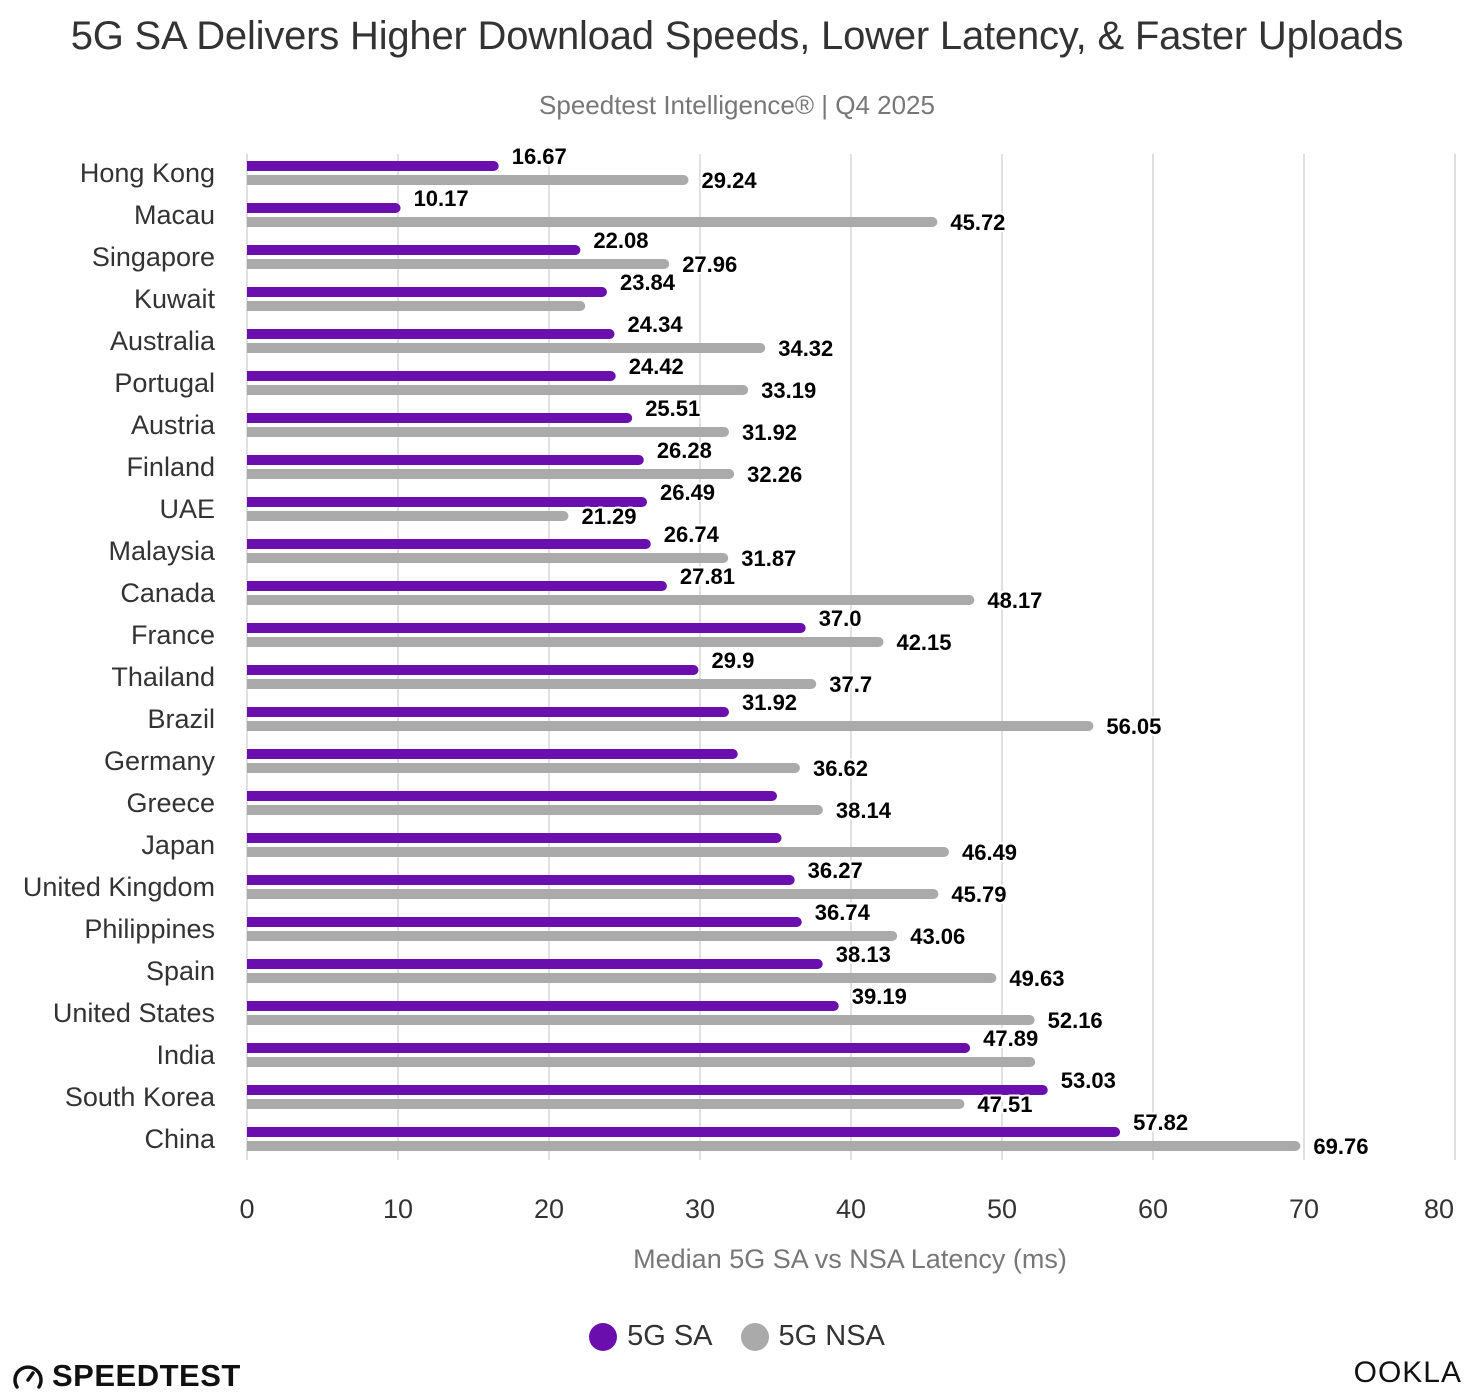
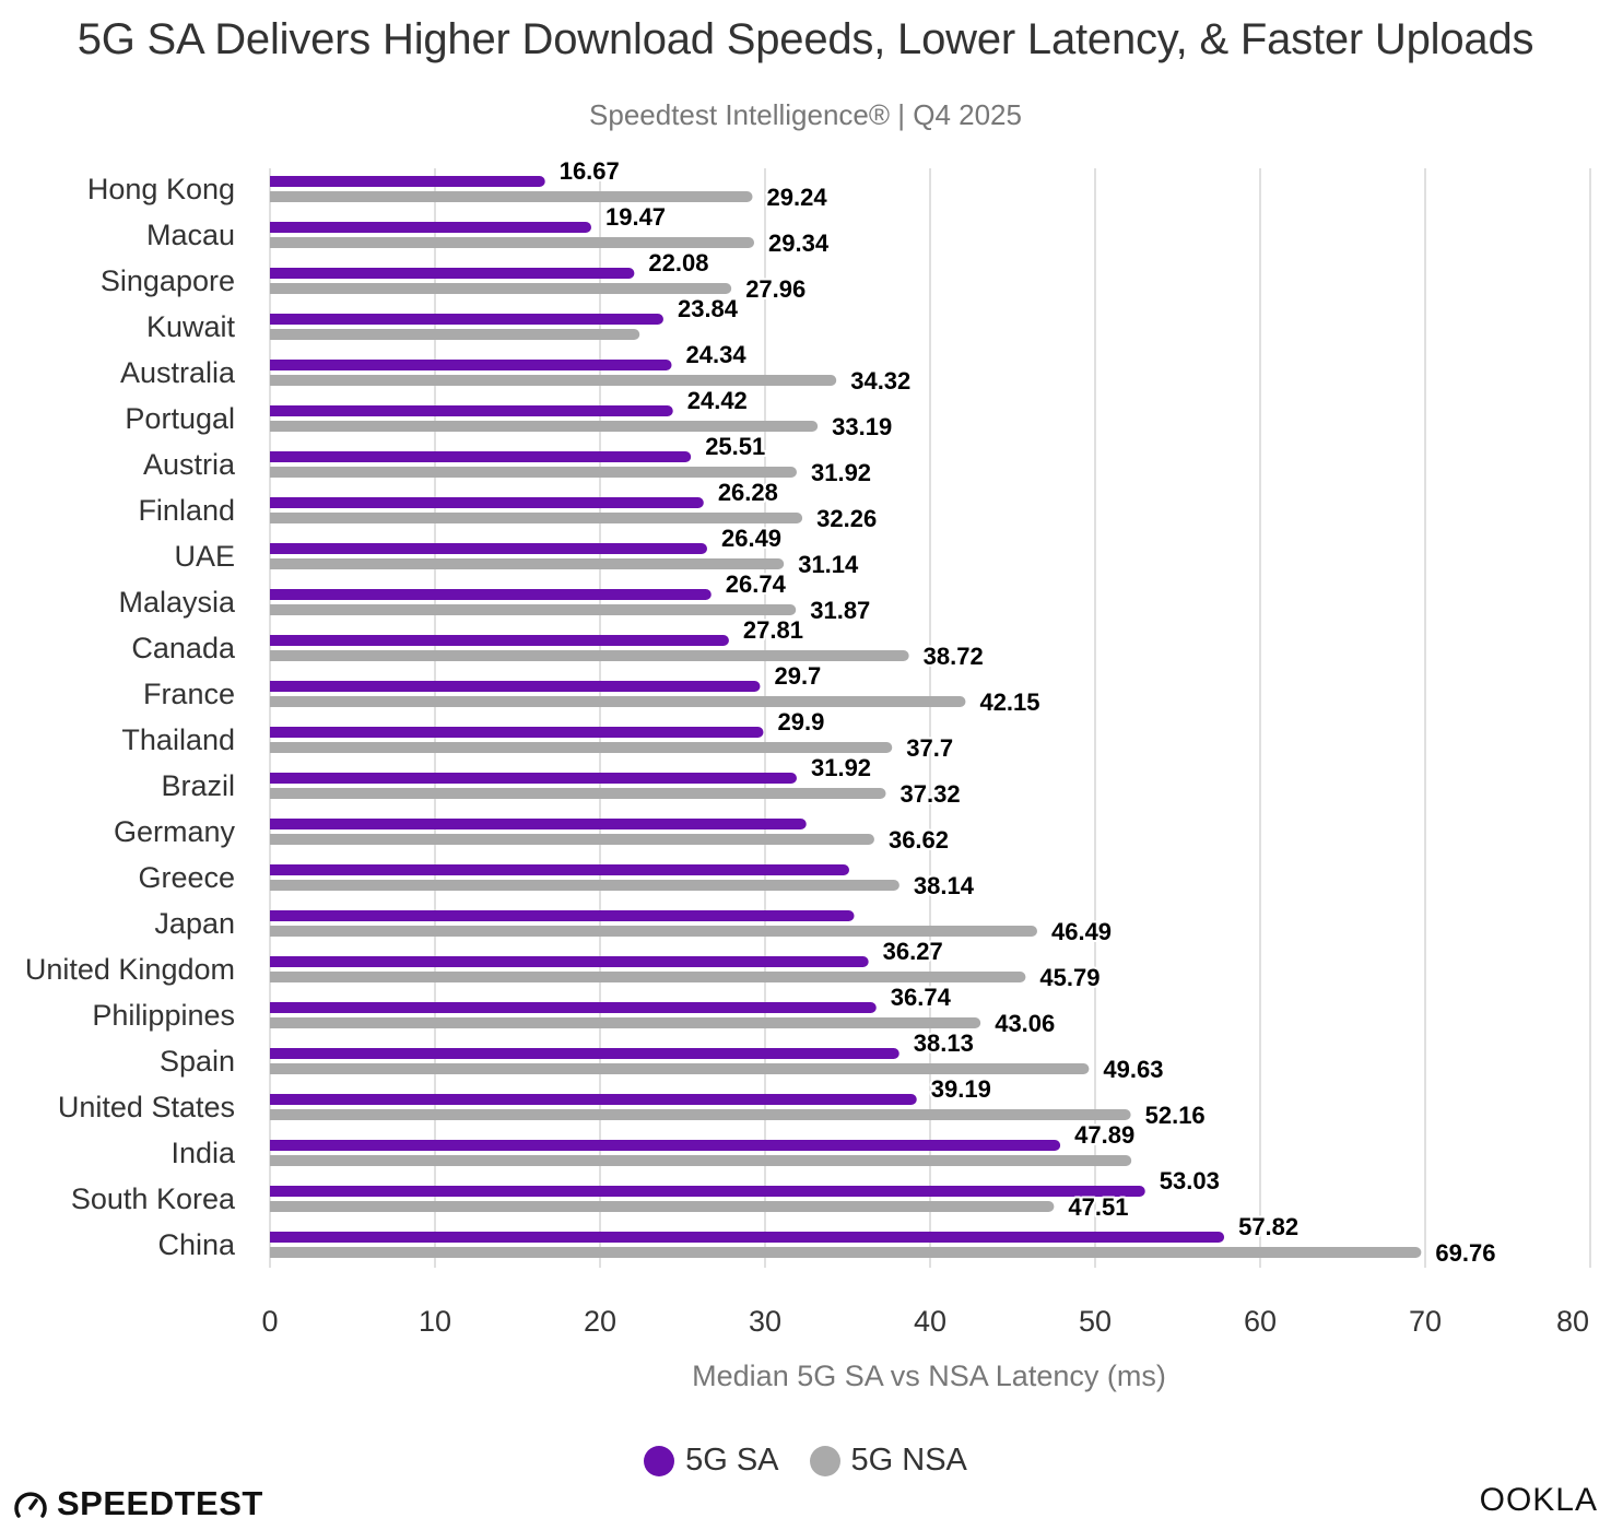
5G SA/Macau: 10.17 -> 19.47
5G NSA/Macau: 45.72 -> 29.34
5G NSA/UAE: 21.29 -> 31.14
5G NSA/Canada: 48.17 -> 38.72
5G SA/France: 37.0 -> 29.7
5G NSA/Brazil: 56.05 -> 37.32
